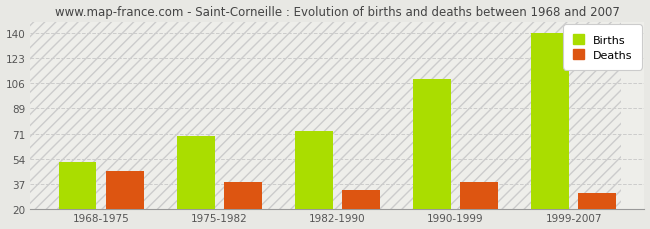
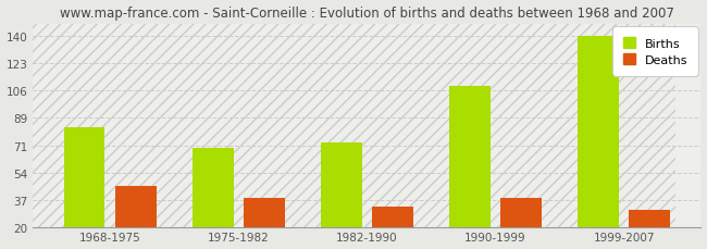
Births/1968-1975: 52 -> 83
